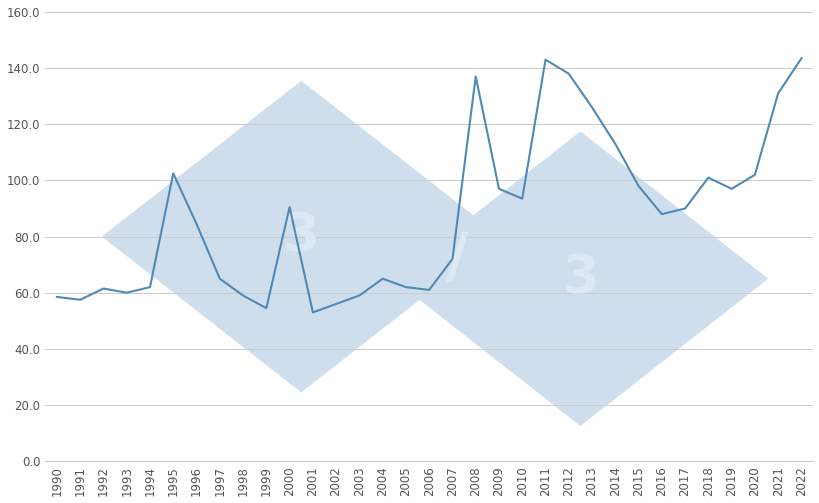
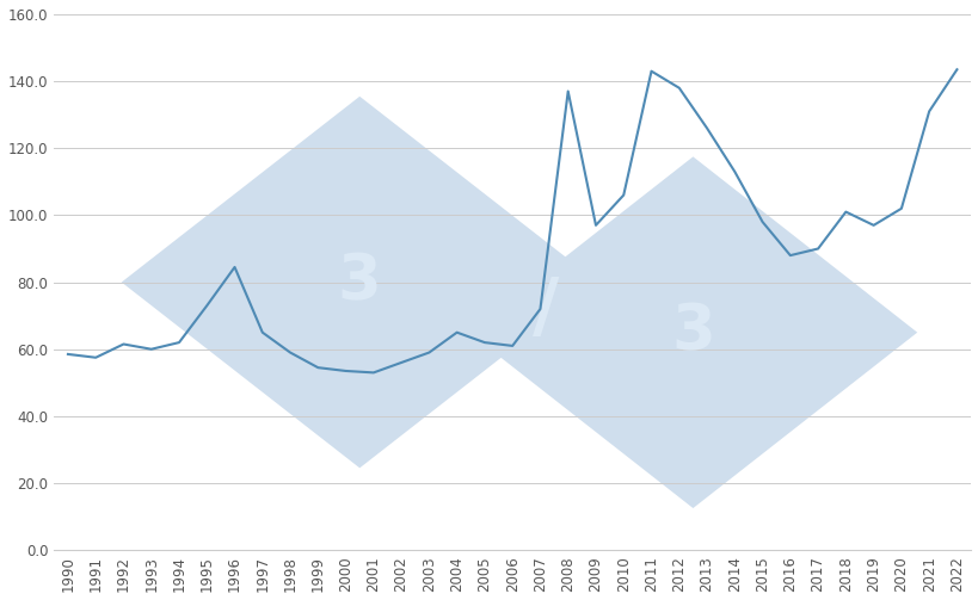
1995: 102.5 -> 73.0
2000: 90.5 -> 53.5
2010: 93.5 -> 106.0
